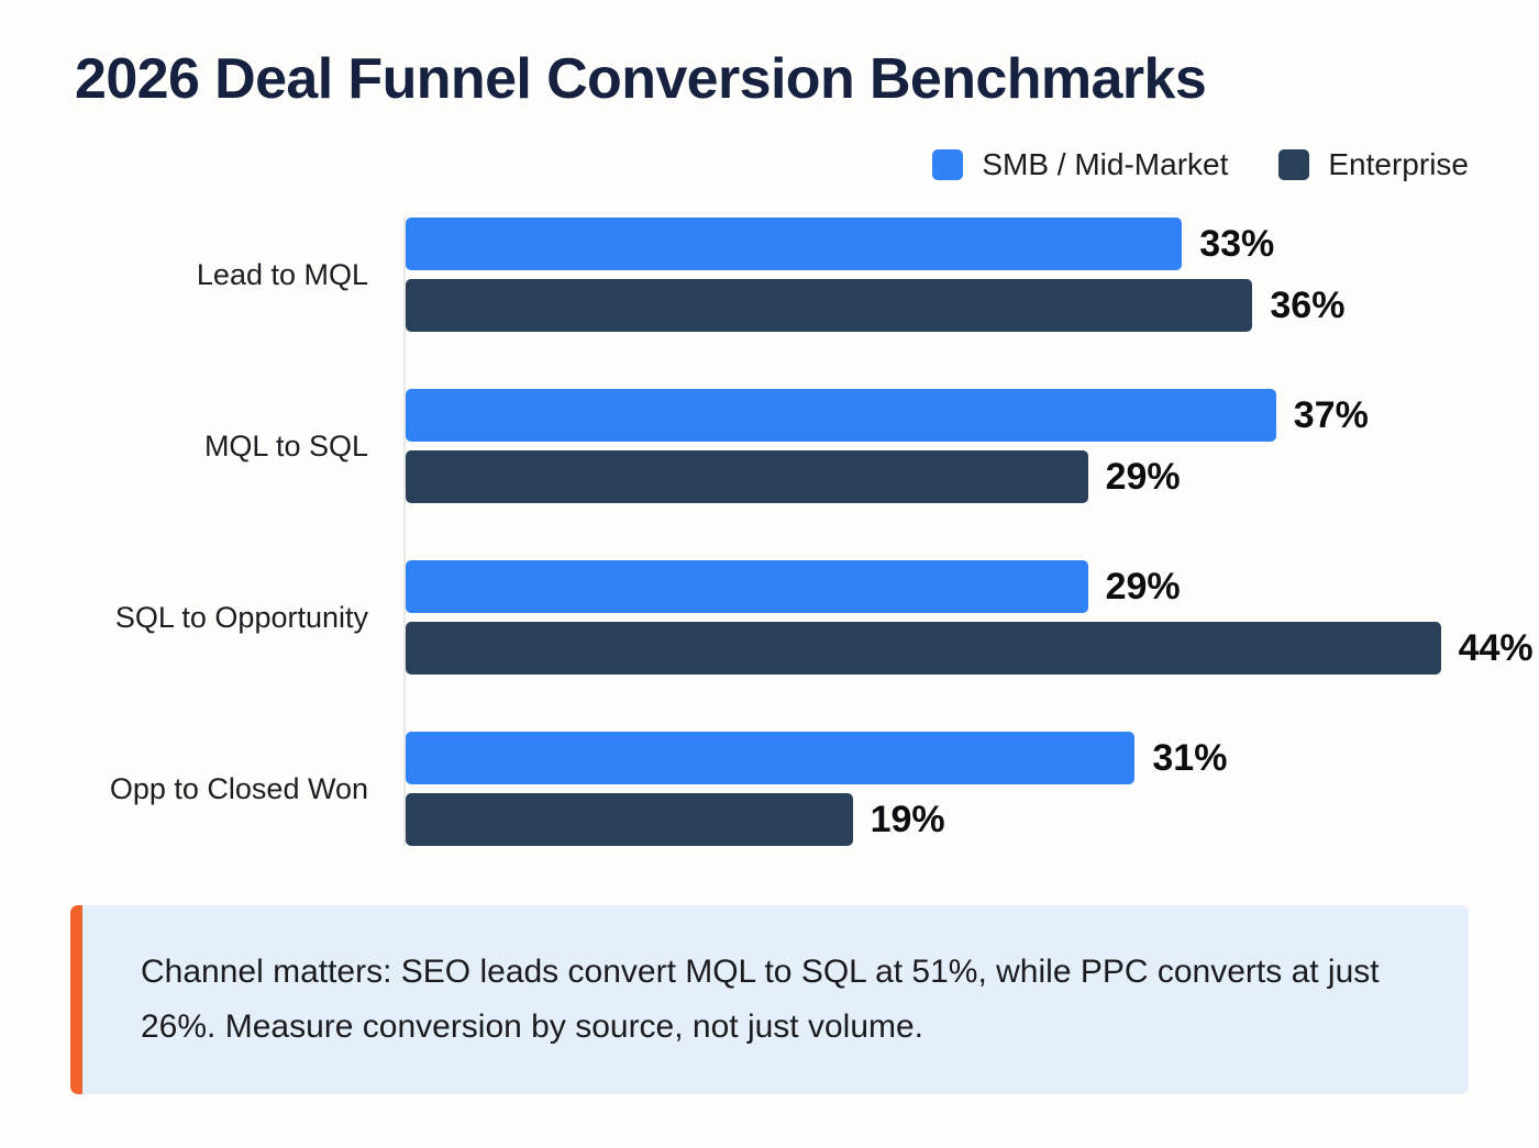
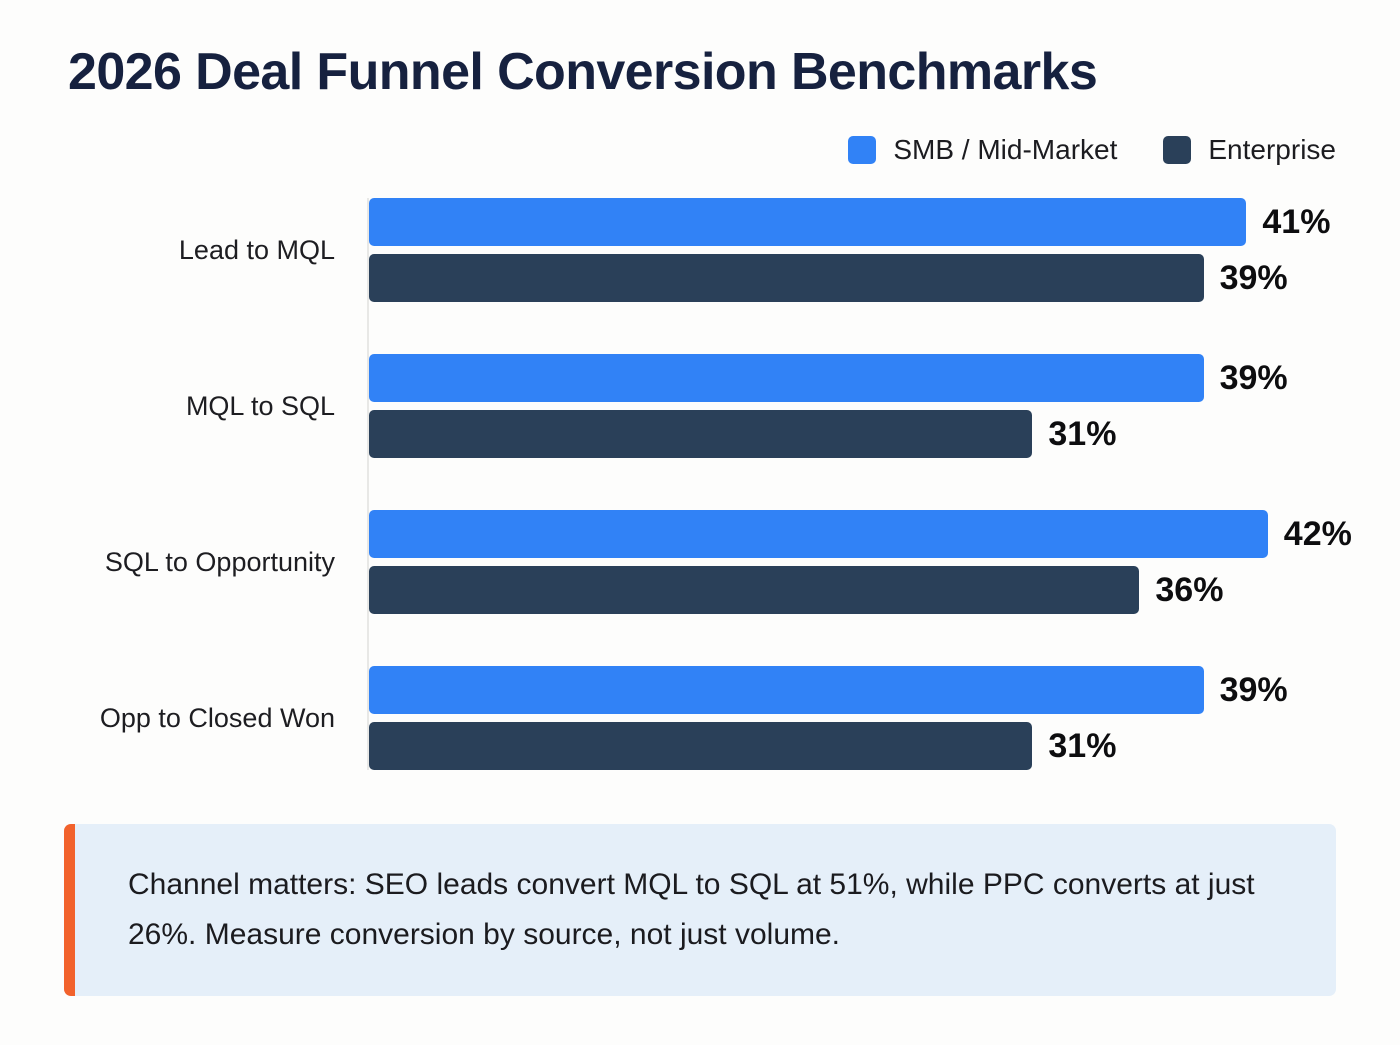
SMB / Mid-Market/Lead to MQL: 33% -> 41%
Enterprise/Lead to MQL: 36% -> 39%
SMB / Mid-Market/MQL to SQL: 37% -> 39%
Enterprise/MQL to SQL: 29% -> 31%
SMB / Mid-Market/SQL to Opportunity: 29% -> 42%
Enterprise/SQL to Opportunity: 44% -> 36%
SMB / Mid-Market/Opp to Closed Won: 31% -> 39%
Enterprise/Opp to Closed Won: 19% -> 31%
